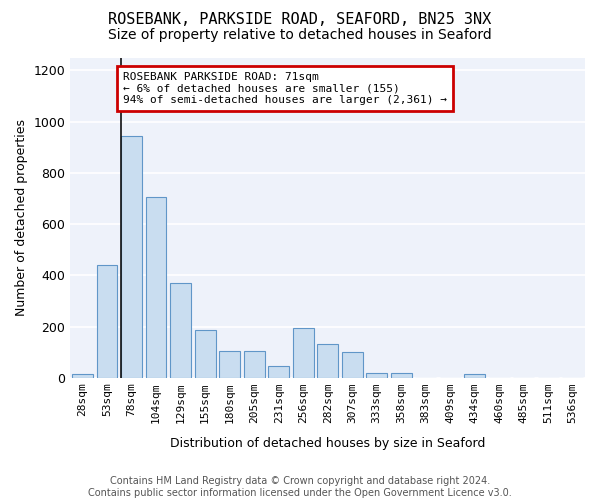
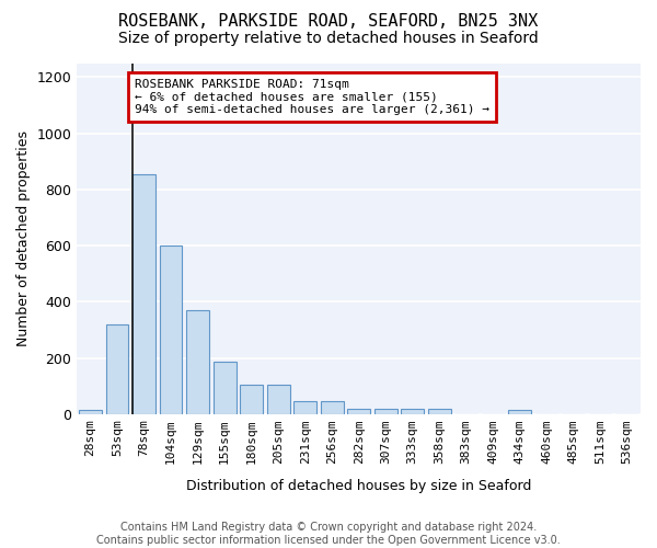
53sqm: 440 -> 320
78sqm: 945 -> 855
104sqm: 705 -> 600
256sqm: 195 -> 45
282sqm: 130 -> 20
307sqm: 100 -> 20
